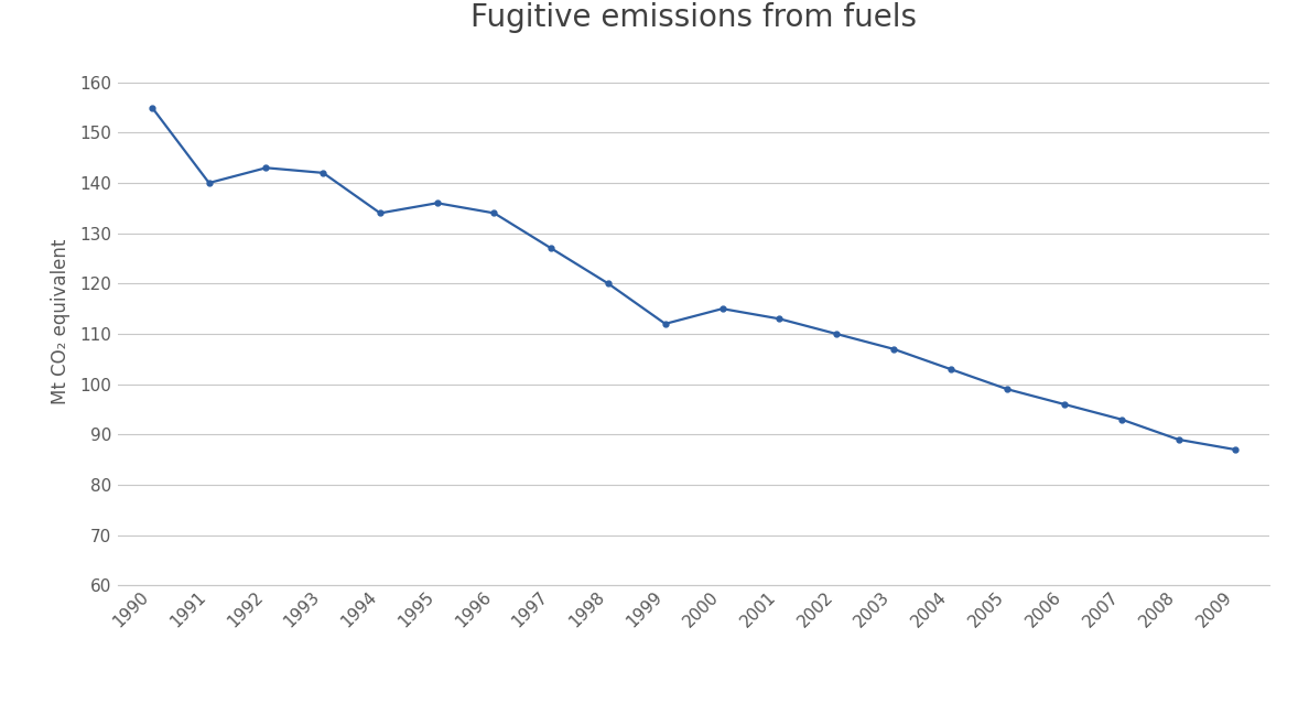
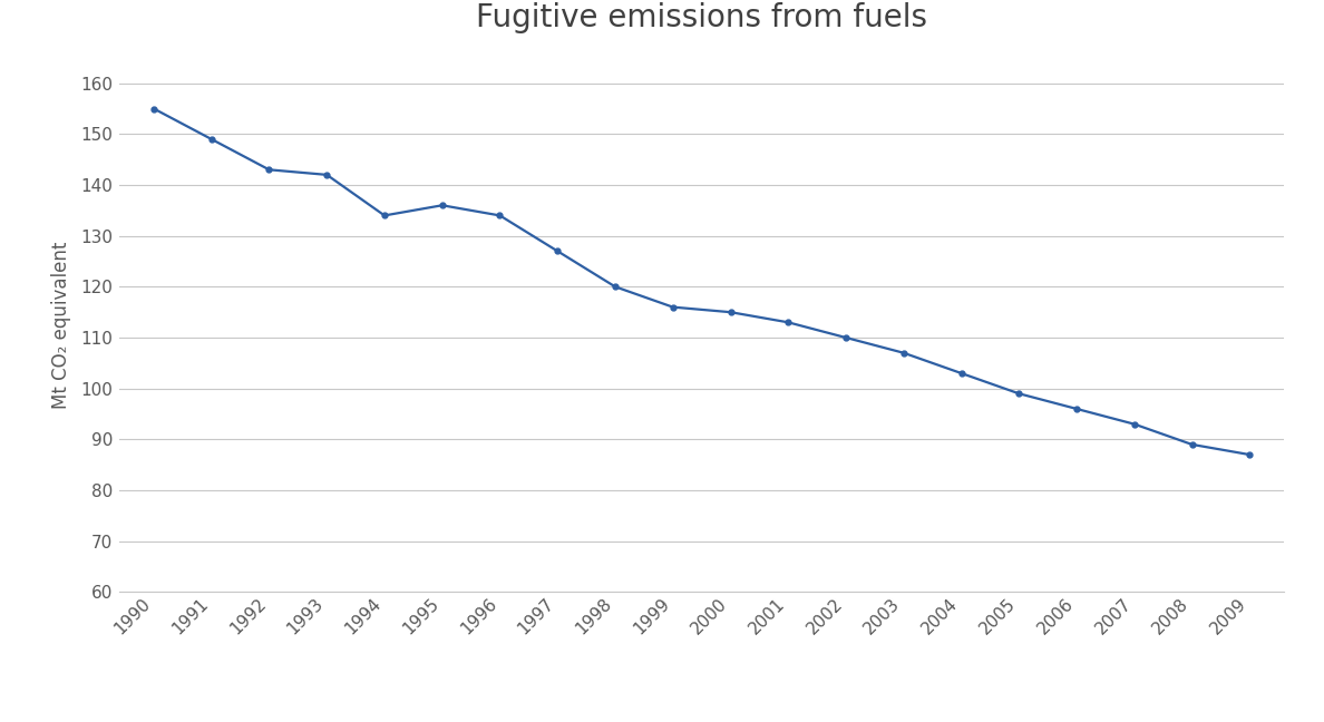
1991: 140 -> 149
1999: 112 -> 116
